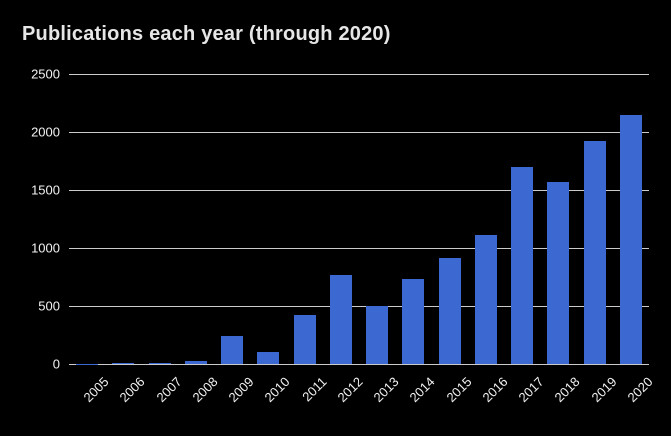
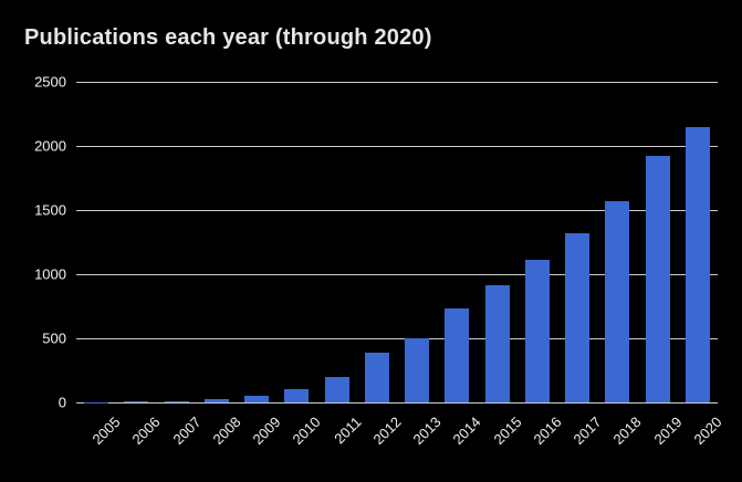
2009: 240 -> 50
2011: 420 -> 200
2012: 770 -> 390
2017: 1700 -> 1320
